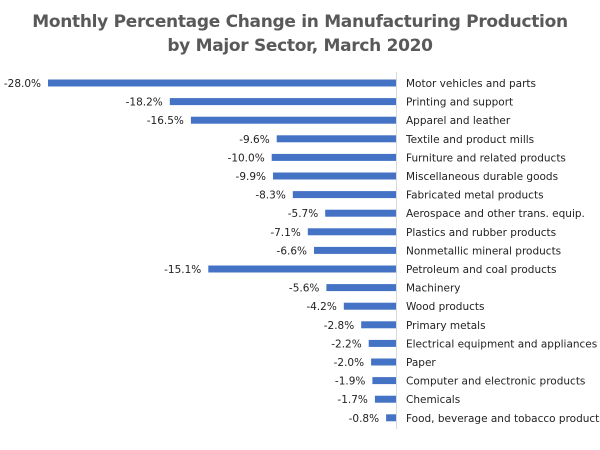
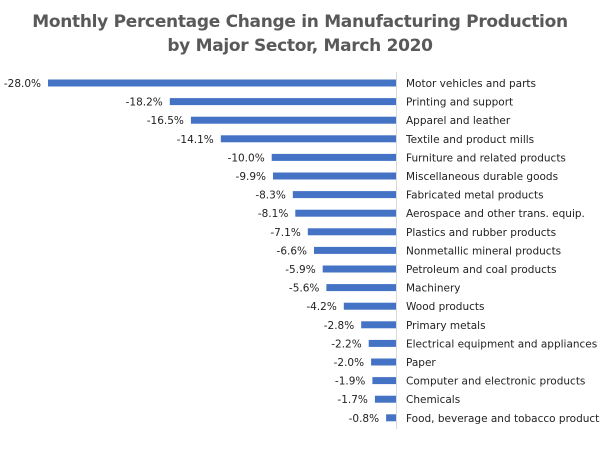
Textile and product mills: -9.6% -> -14.1%
Aerospace and other trans. equip.: -5.7% -> -8.1%
Petroleum and coal products: -15.1% -> -5.9%
